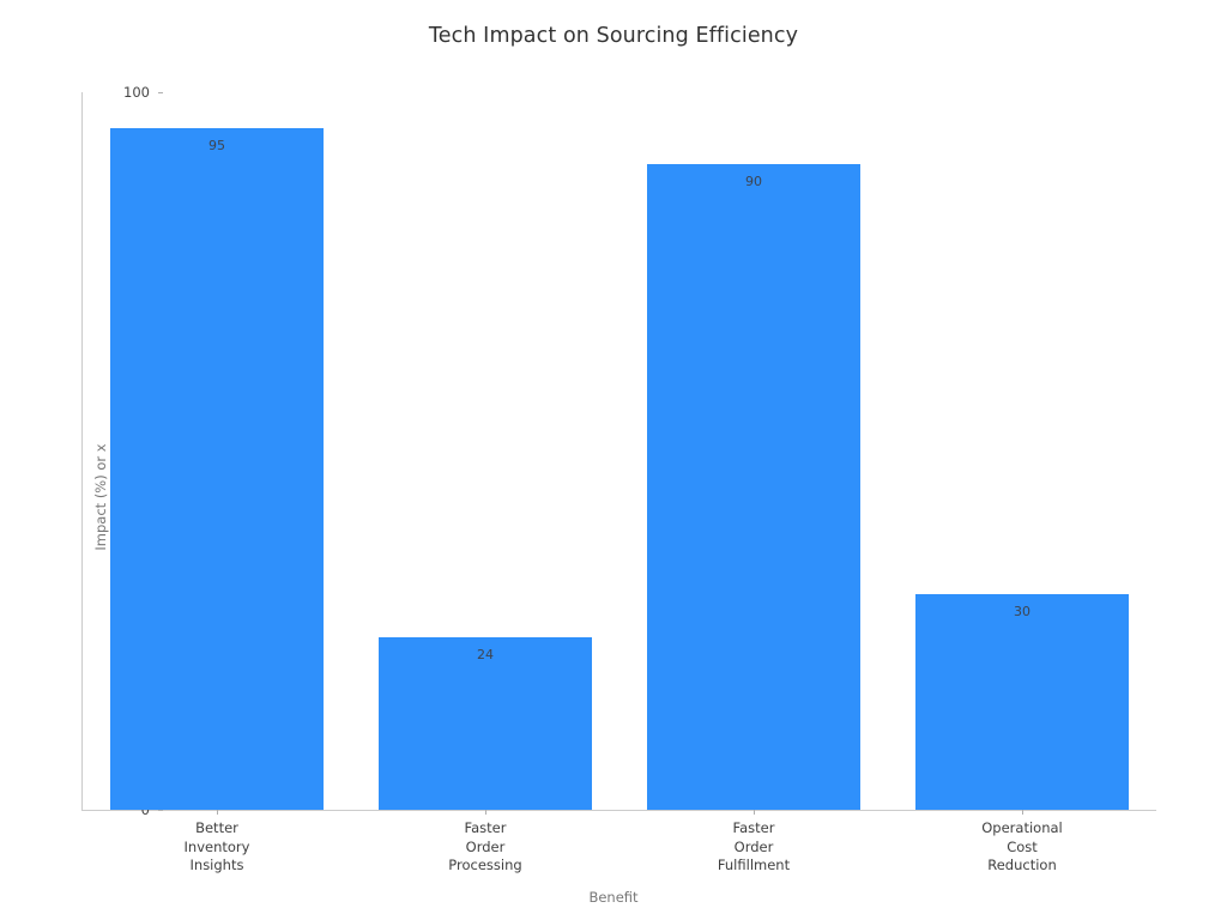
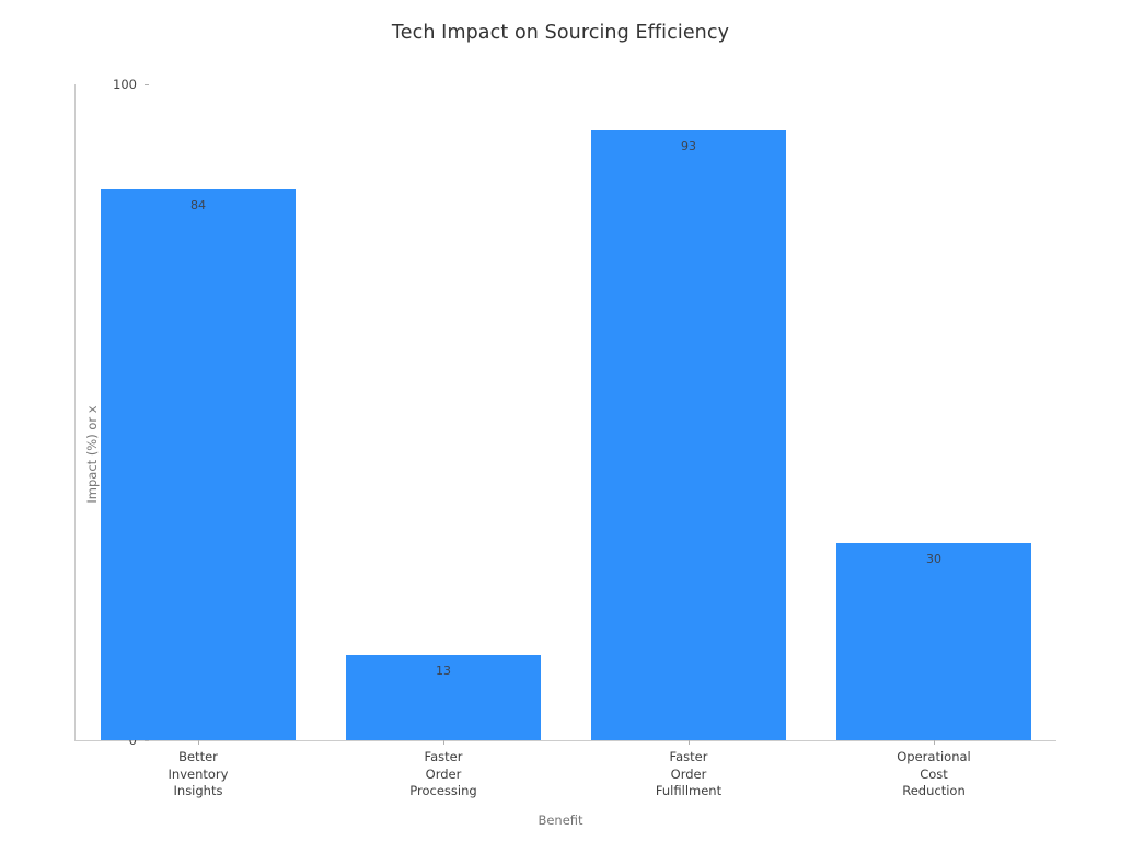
Better Inventory Insights: 95 -> 84
Faster Order Processing: 24 -> 13
Faster Order Fulfillment: 90 -> 93
